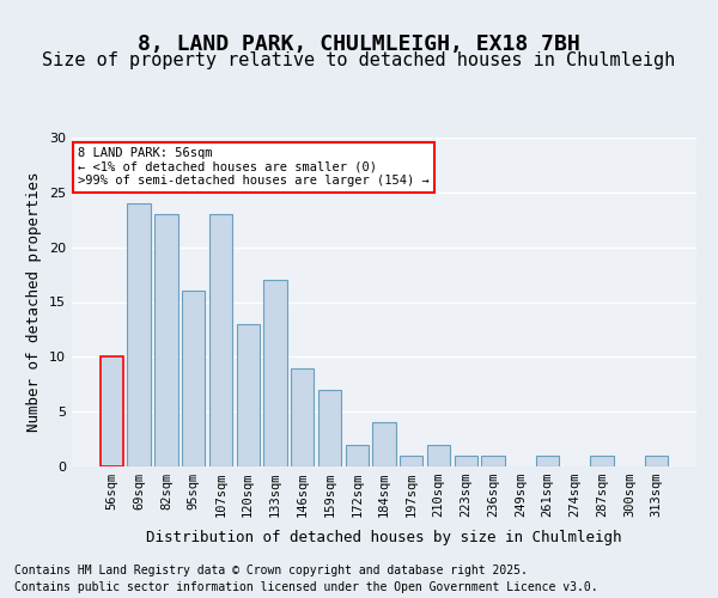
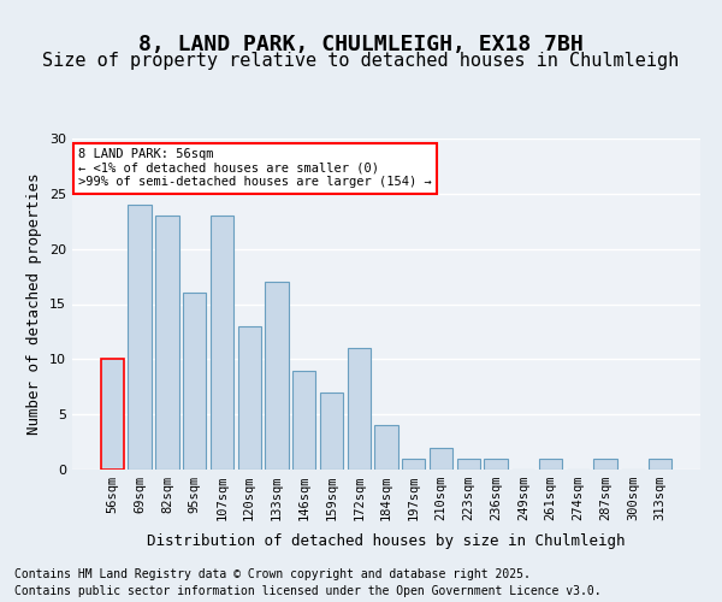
172sqm: 2 -> 11
